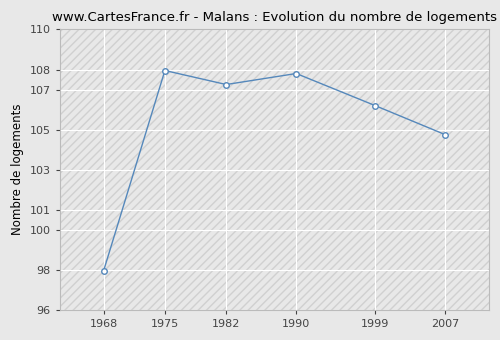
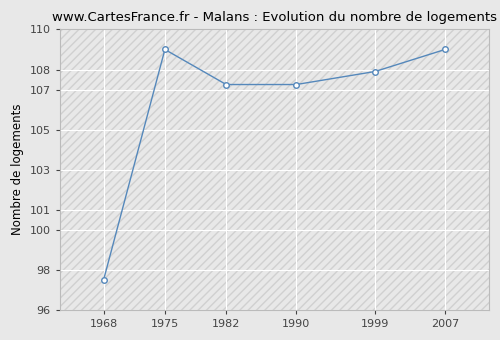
1968: 97.95 -> 97.50
1975: 107.95 -> 109.00
1990: 107.80 -> 107.25
1999: 106.20 -> 107.90
2007: 104.75 -> 109.00
